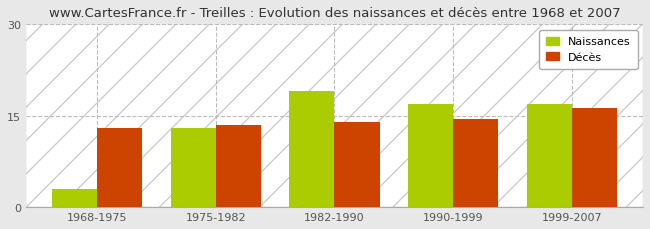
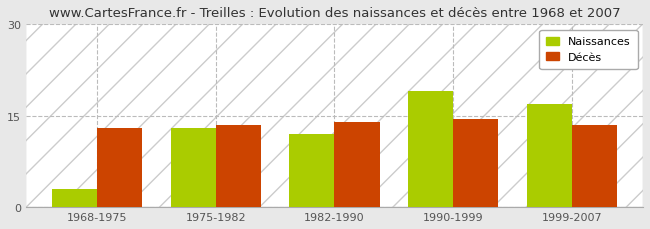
Naissances/1982-1990: 19 -> 12
Naissances/1990-1999: 17 -> 19
Décès/1999-2007: 16.2 -> 13.5
